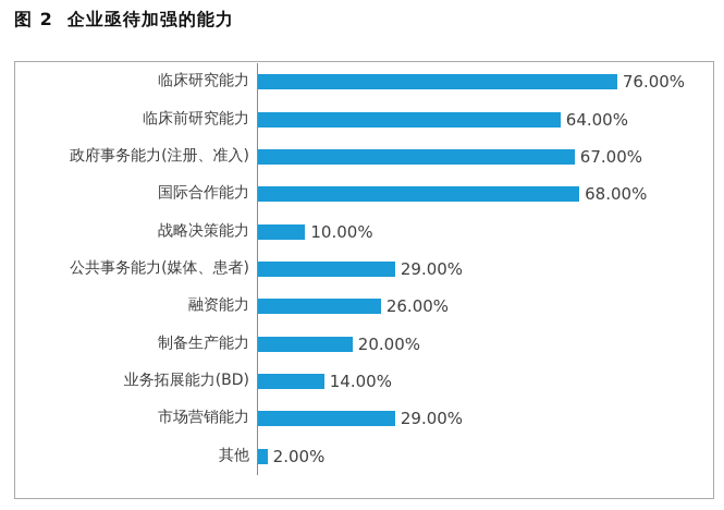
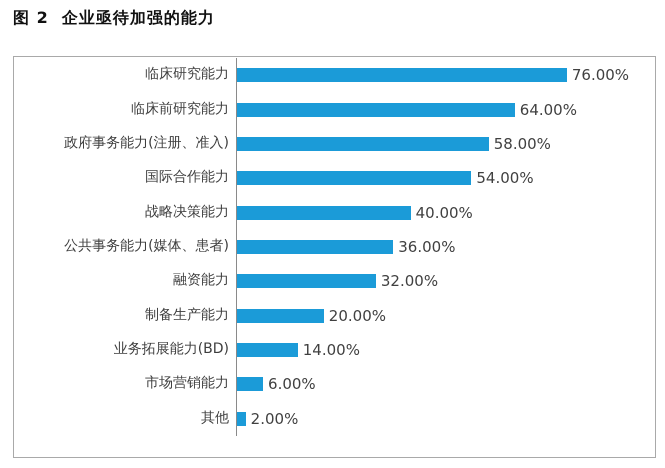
政府事务能力(注册、准入): 67.00% -> 58.00%
国际合作能力: 68.00% -> 54.00%
战略决策能力: 10.00% -> 40.00%
公共事务能力(媒体、患者): 29.00% -> 36.00%
融资能力: 26.00% -> 32.00%
市场营销能力: 29.00% -> 6.00%
